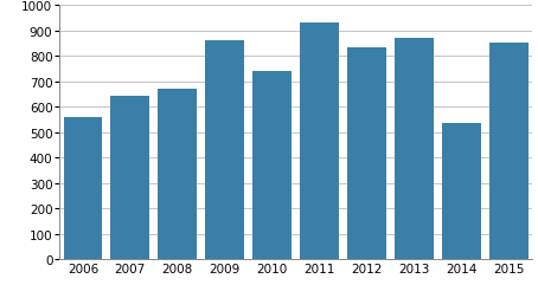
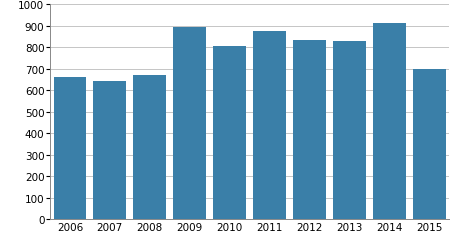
2006: 560 -> 660
2009: 860 -> 893
2010: 740 -> 805
2011: 930 -> 875
2013: 870 -> 830
2014: 535 -> 910
2015: 850 -> 700
